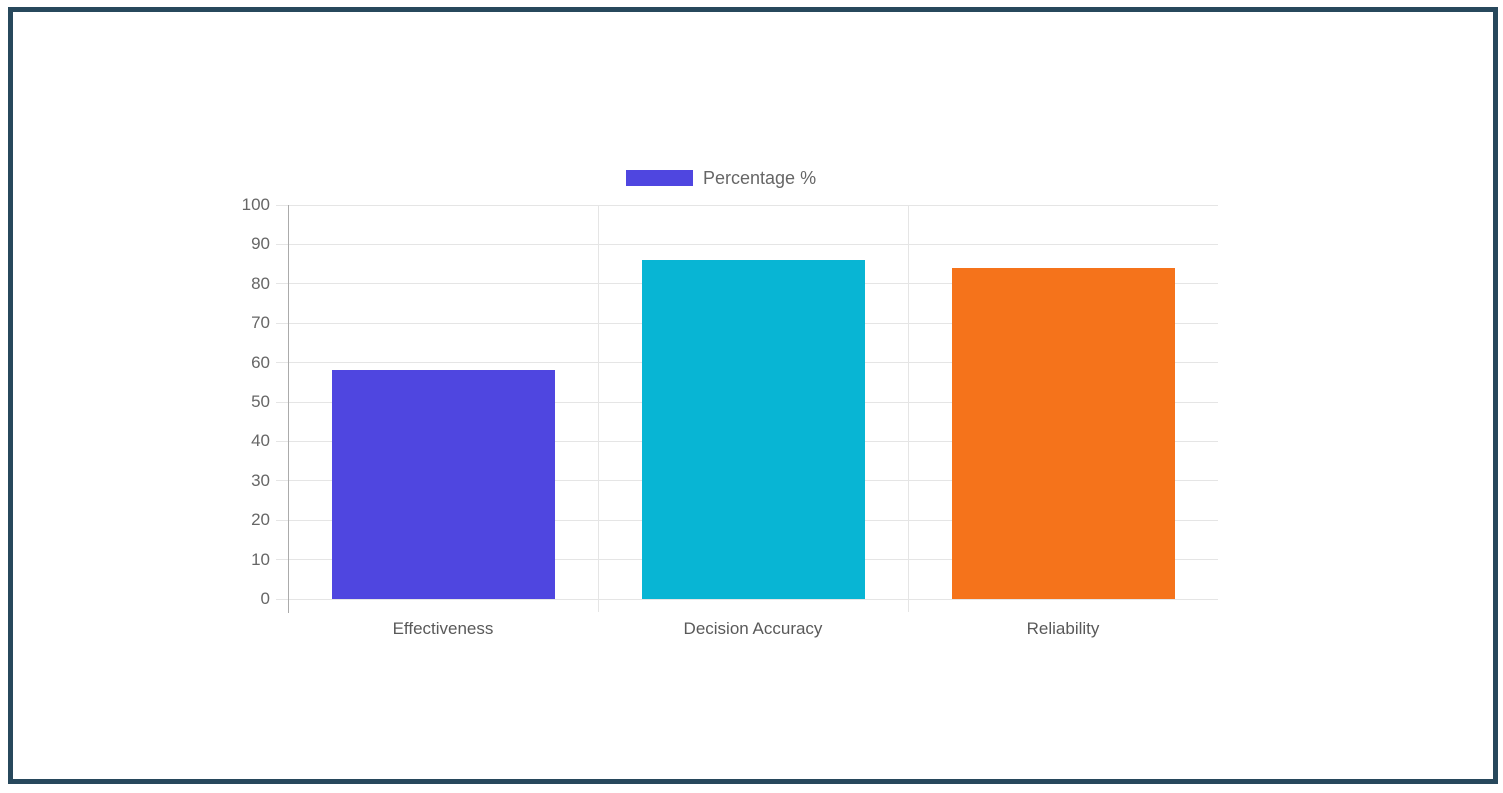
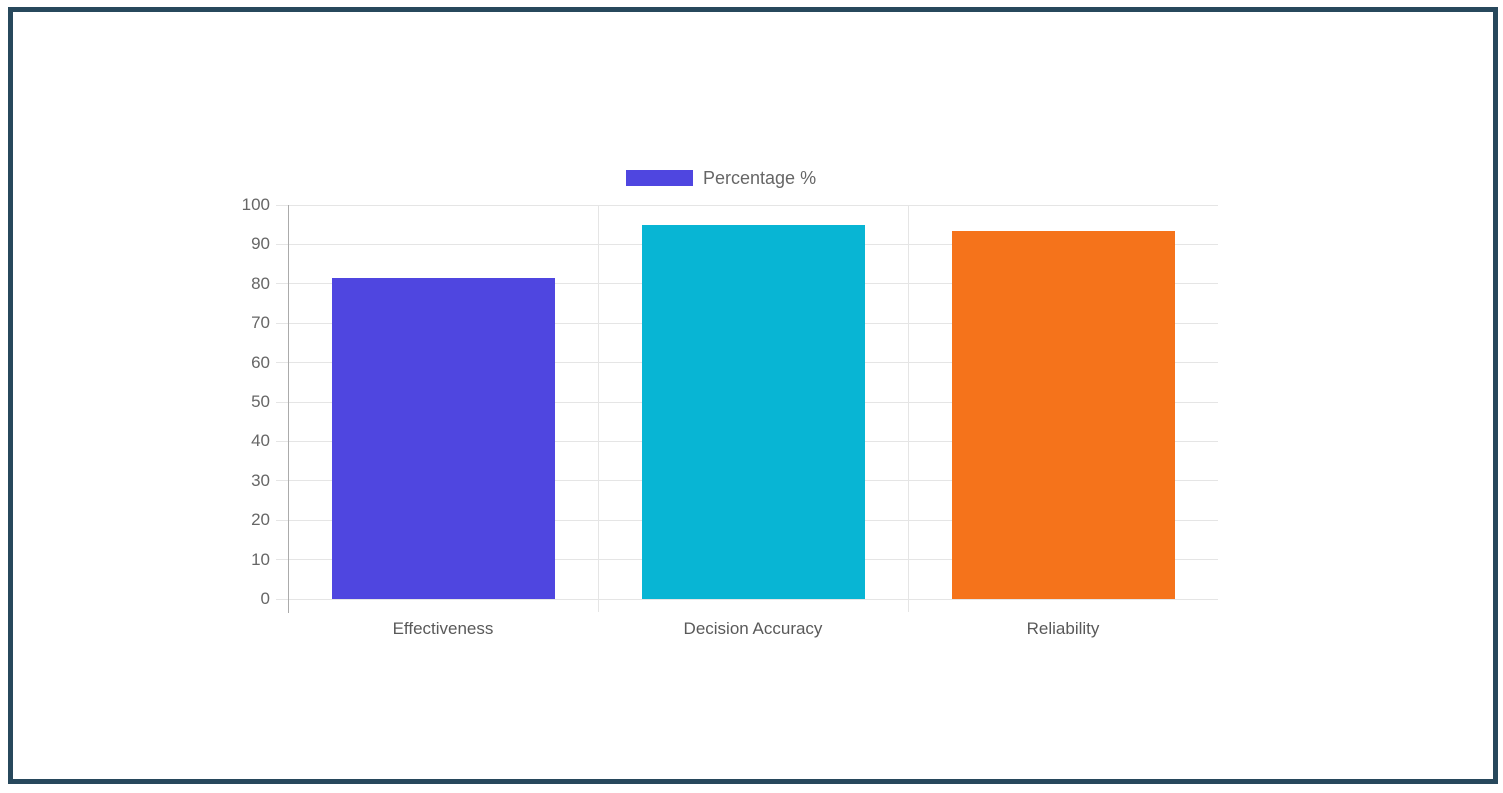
Effectiveness: 58 -> 82
Decision Accuracy: 86 -> 95
Reliability: 84 -> 94
